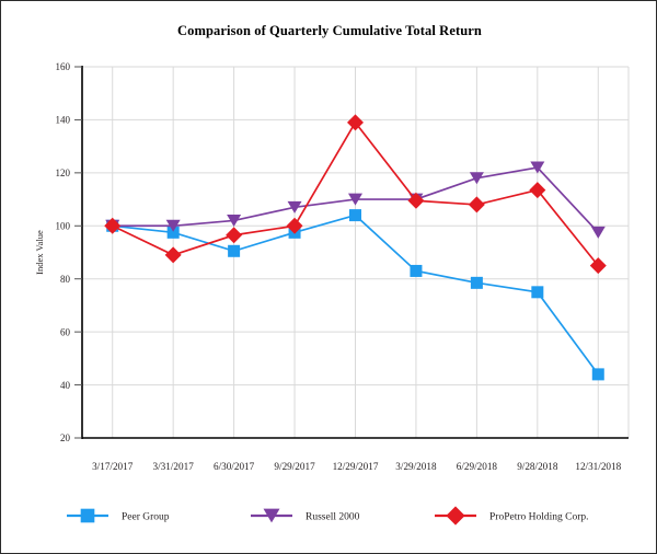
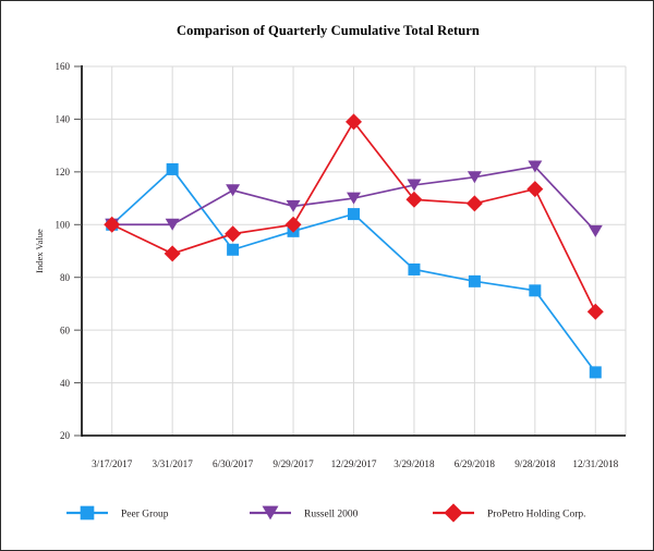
Peer Group/3/31/2017: 98 -> 121
Russell 2000/6/30/2017: 102 -> 113
Russell 2000/3/29/2018: 110 -> 115
ProPetro Holding Corp./12/31/2018: 85 -> 67
